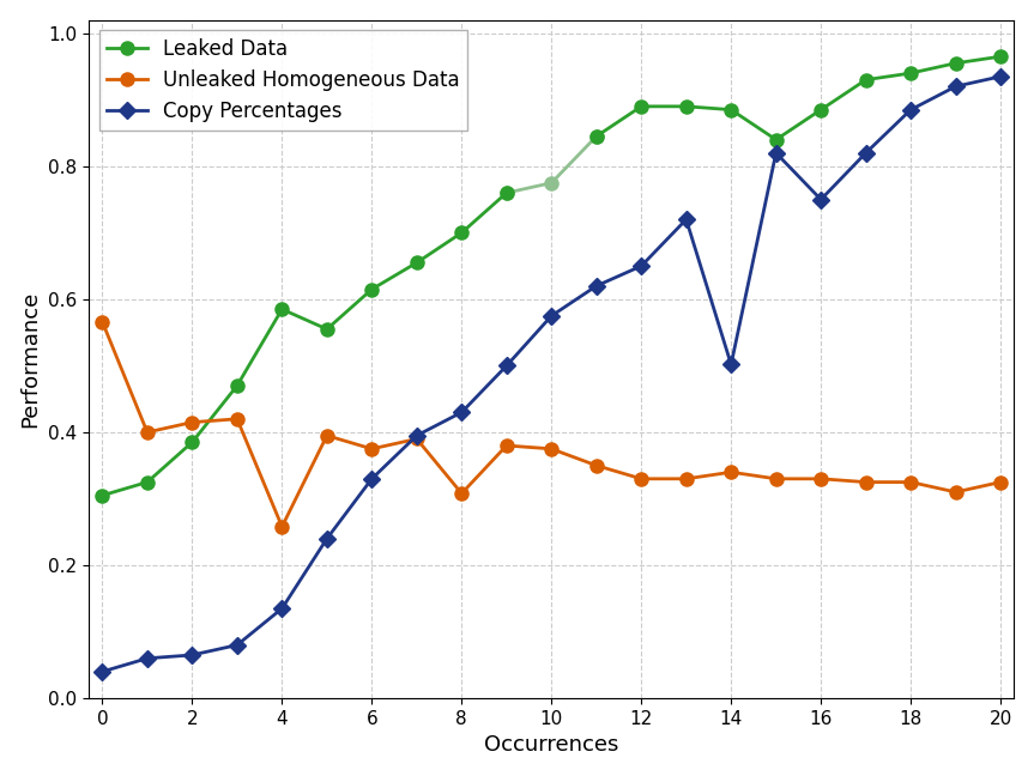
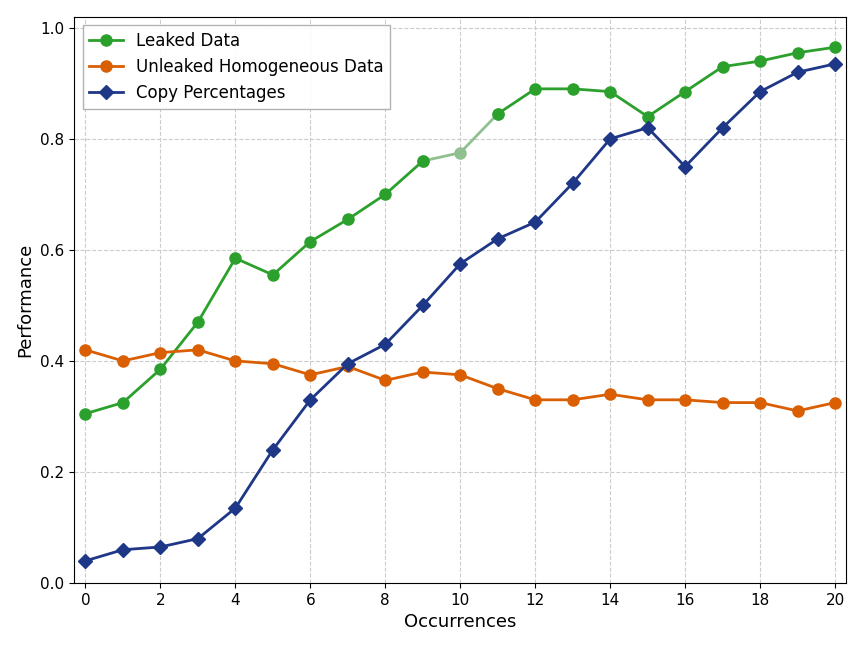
Unleaked Homogeneous Data/0: 0.566 -> 0.420
Unleaked Homogeneous Data/4: 0.258 -> 0.400
Unleaked Homogeneous Data/8: 0.308 -> 0.365
Copy Percentages/14: 0.502 -> 0.800
